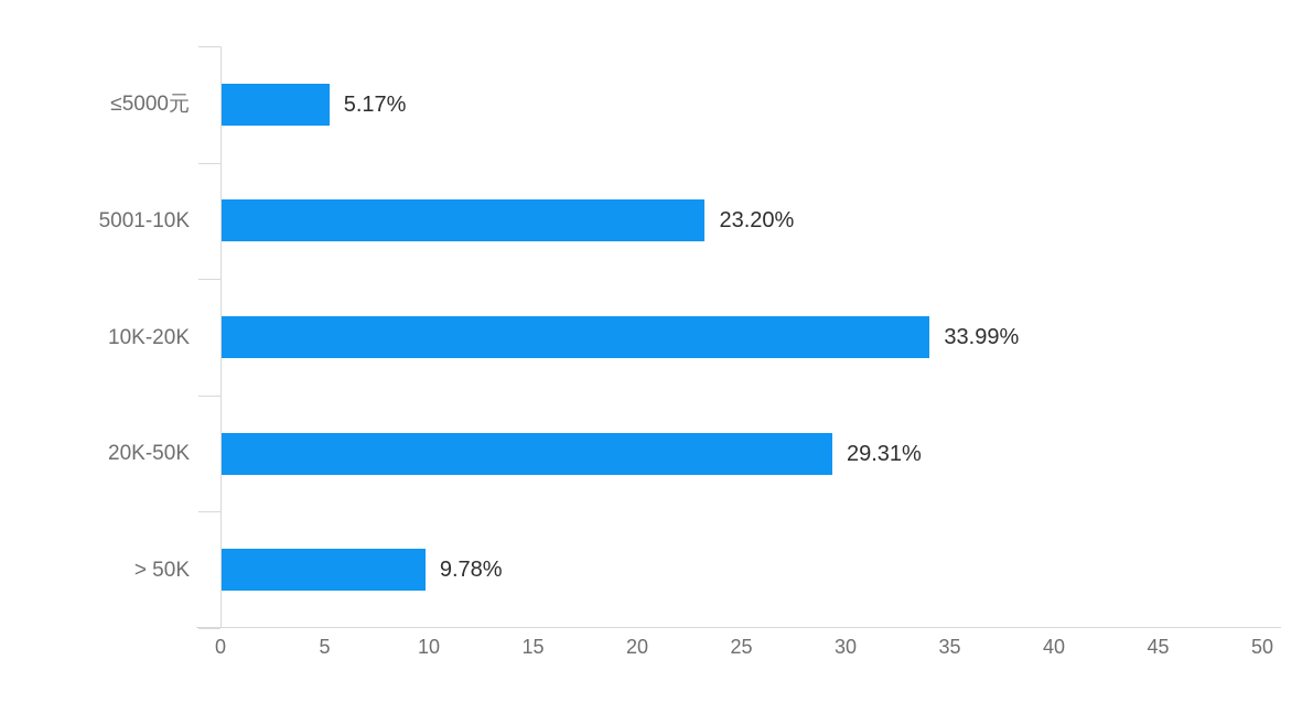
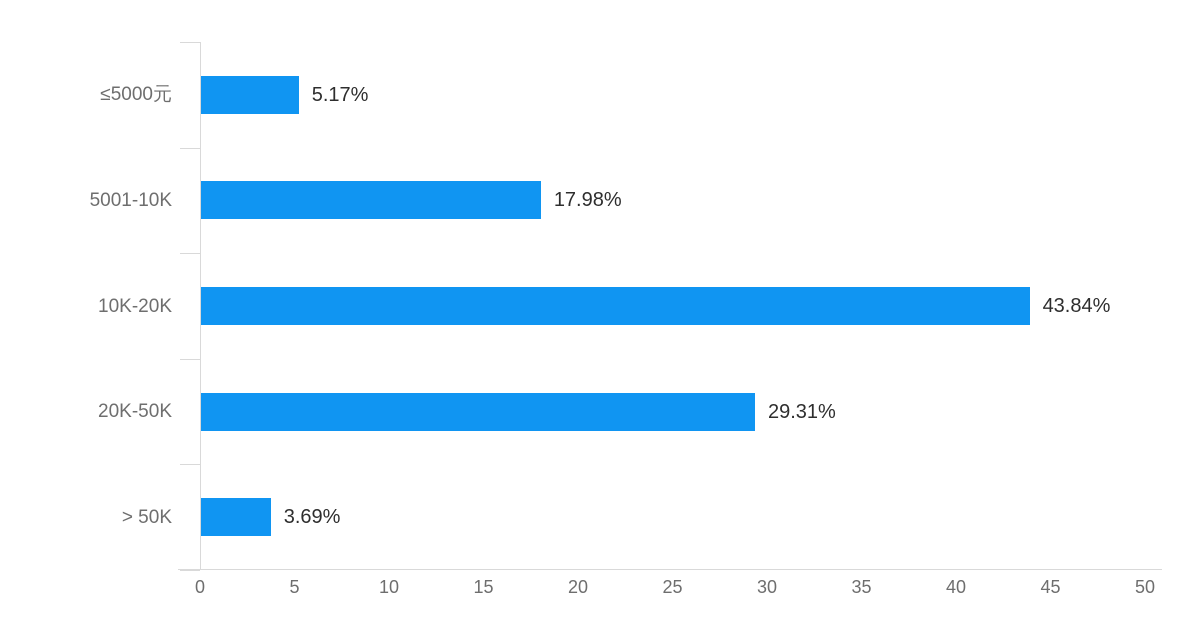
5001-10K: 23.20% -> 17.98%
10K-20K: 33.99% -> 43.84%
> 50K: 9.78% -> 3.69%
